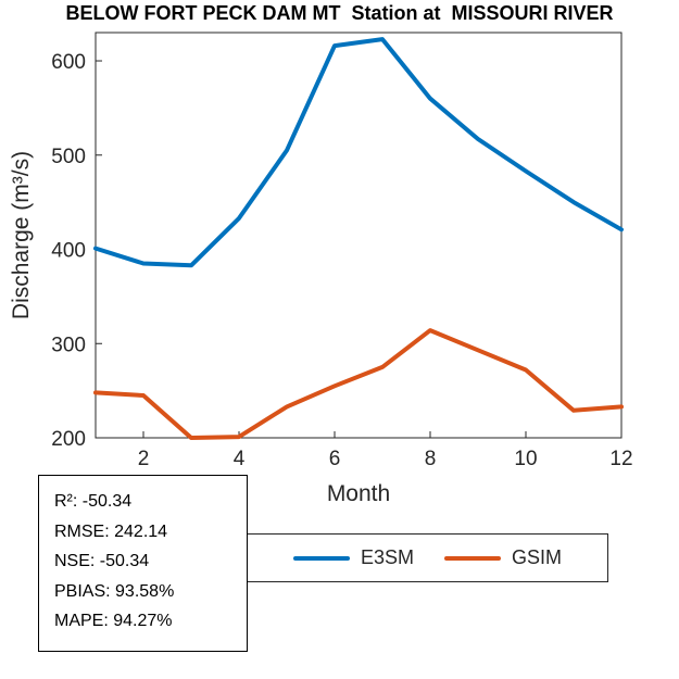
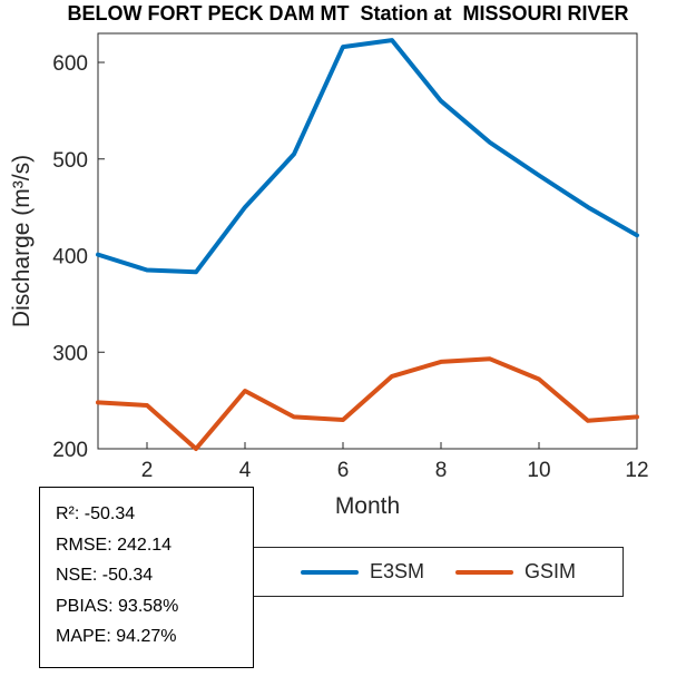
E3SM/4: 430 -> 450
GSIM/4: 200 -> 260
GSIM/6: 260 -> 230
GSIM/8: 310 -> 290
